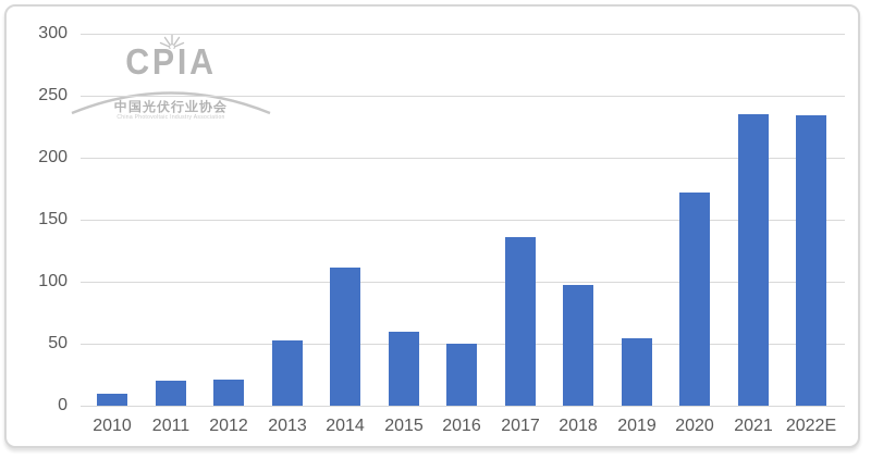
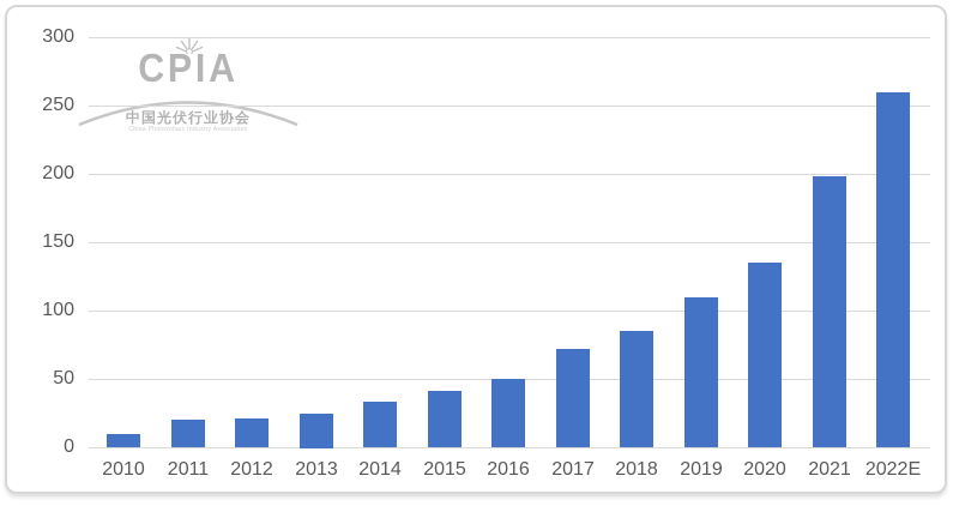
2013: 53 -> 25
2014: 111 -> 33
2015: 60 -> 41
2017: 136 -> 72
2018: 97 -> 85
2019: 54 -> 110
2020: 172 -> 135
2021: 235 -> 198
2022E: 234 -> 260
